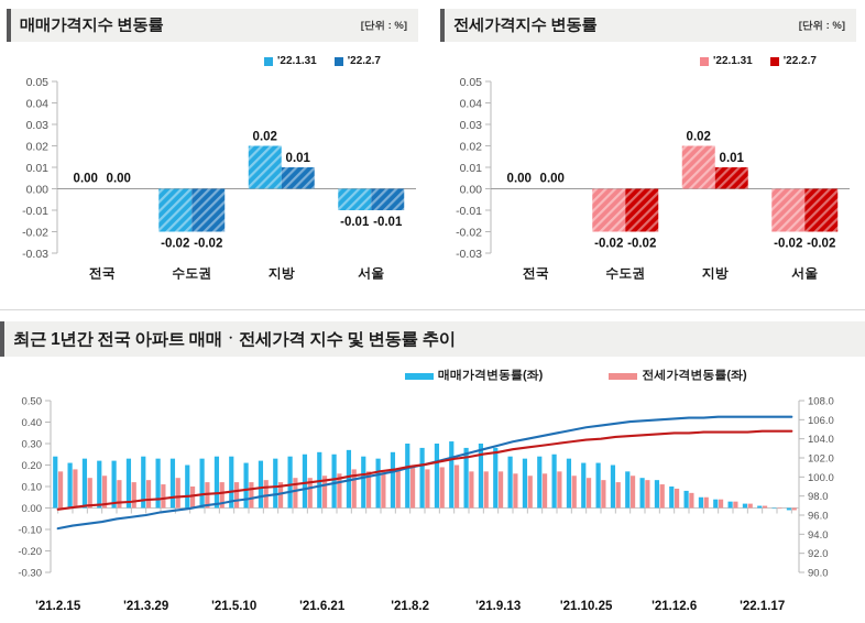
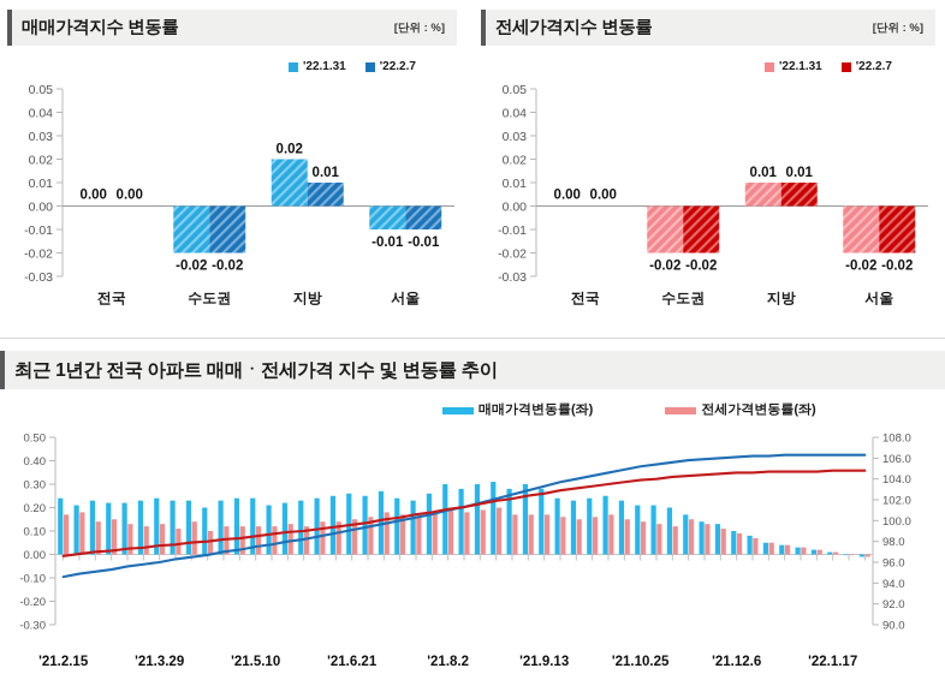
전세가격지수 변동률/'22.1.31/지방: 0.02 -> 0.01
